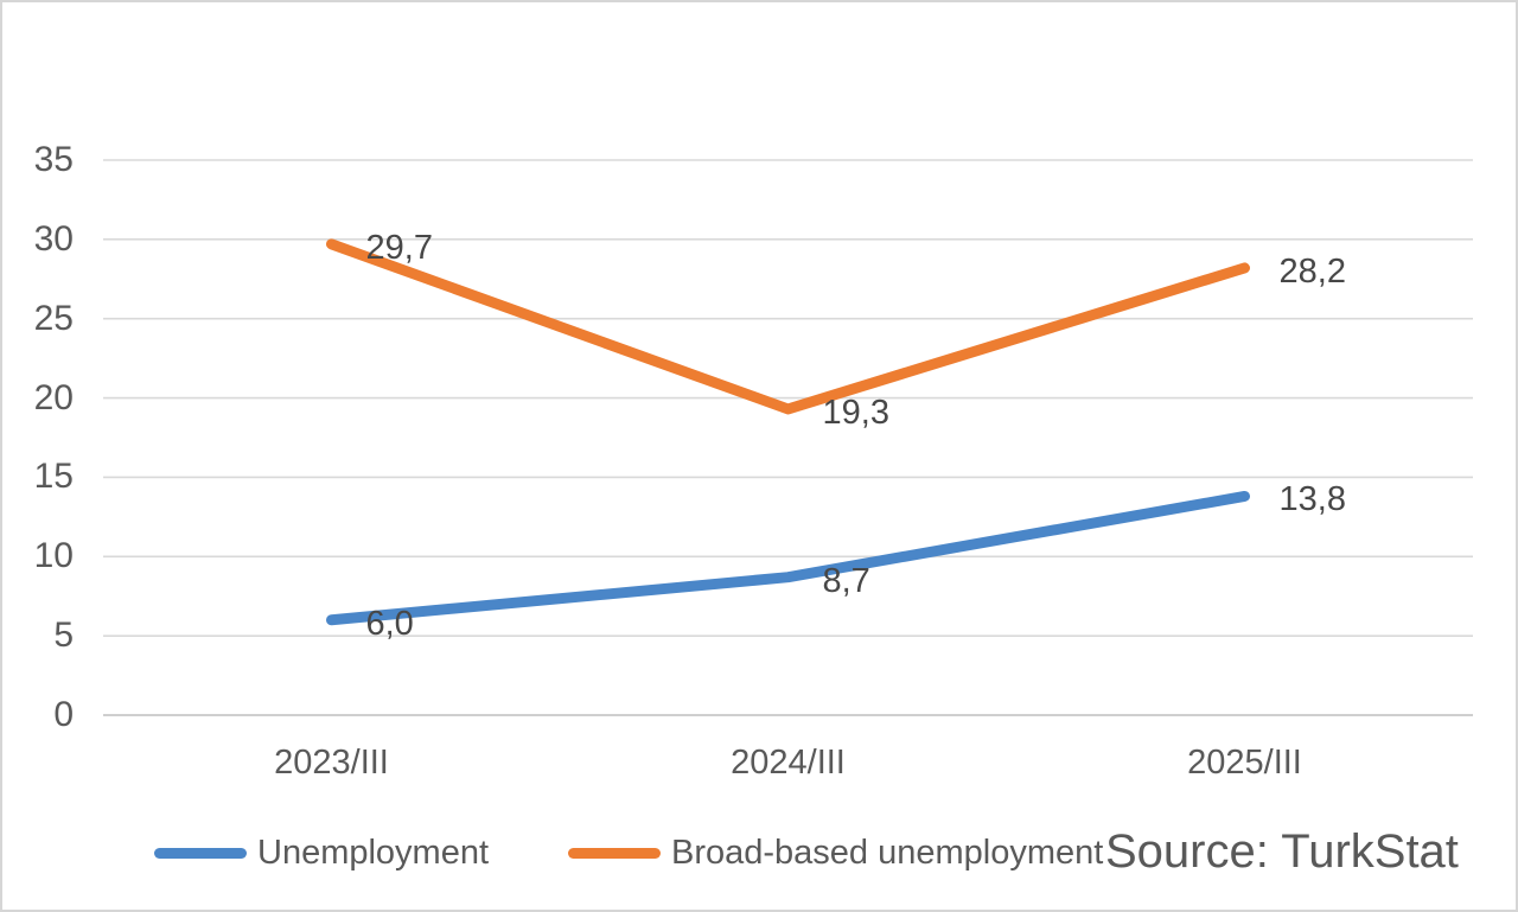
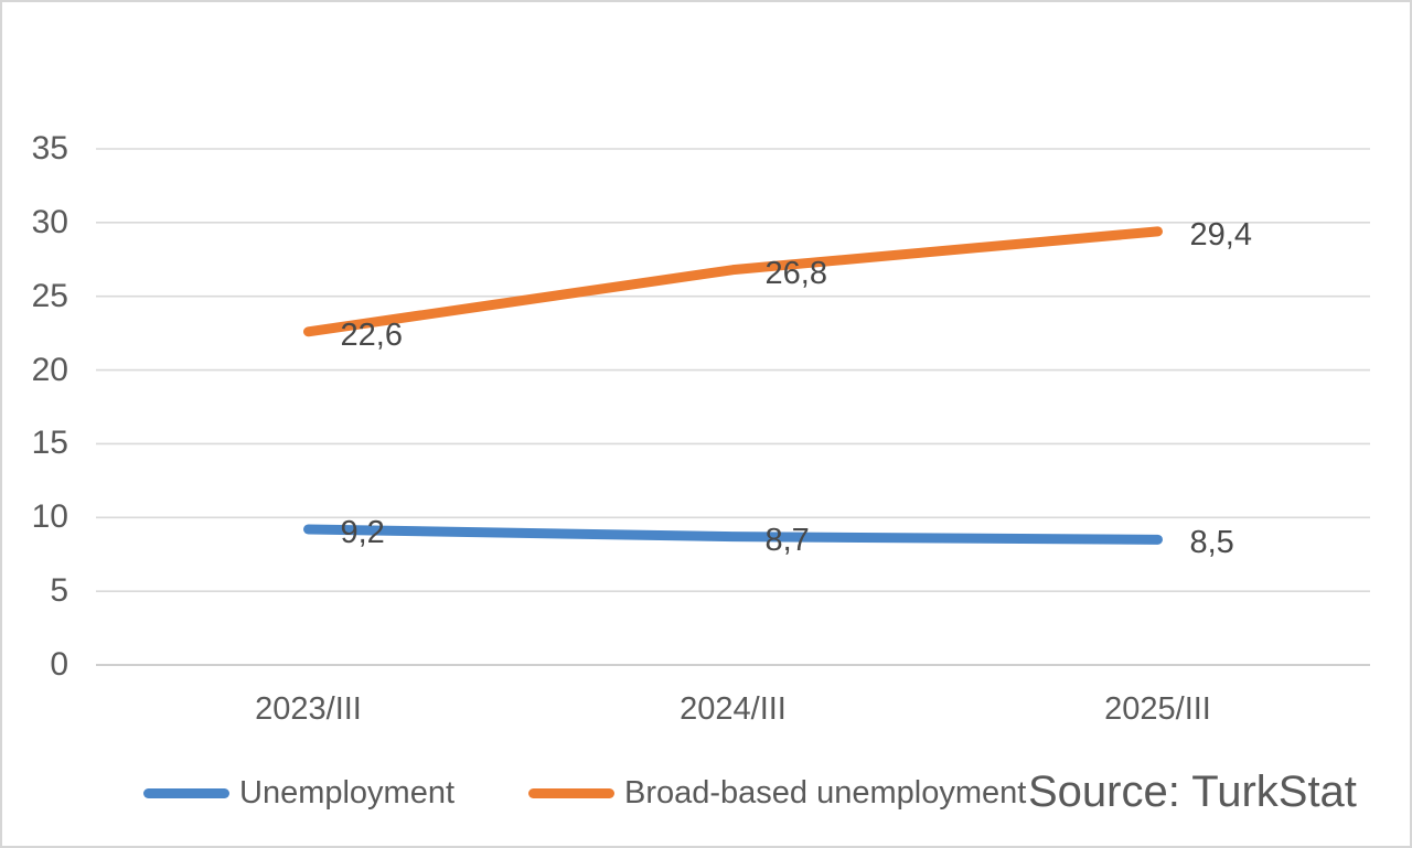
Unemployment/2023/III: 6,0 -> 9,2
Broad-based unemployment/2023/III: 29,7 -> 22,6
Broad-based unemployment/2024/III: 19,3 -> 26,8
Unemployment/2025/III: 13,8 -> 8,5
Broad-based unemployment/2025/III: 28,2 -> 29,4
